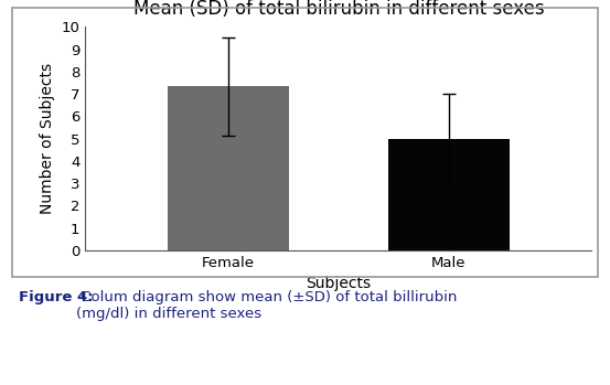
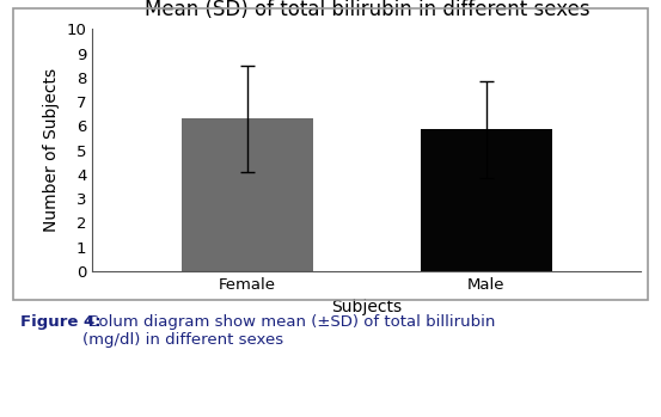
Female: 7.35 -> 6.30
Male: 5.00 -> 5.85
